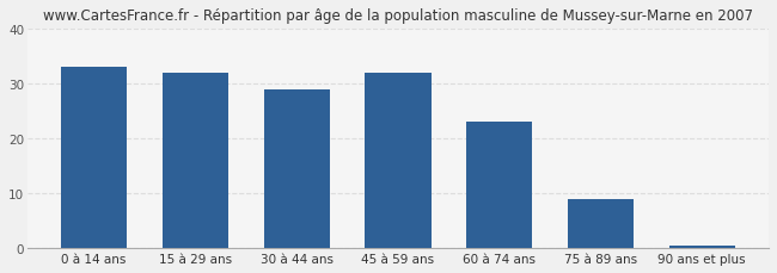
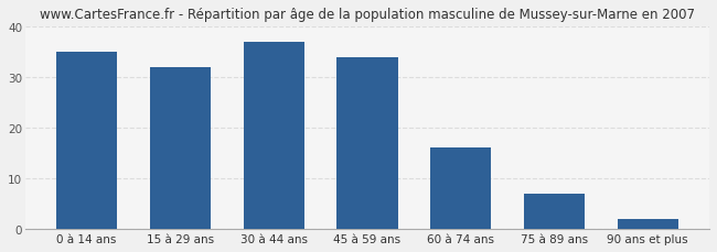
0 à 14 ans: 33.0 -> 35.0
30 à 44 ans: 29.0 -> 37.0
45 à 59 ans: 32.0 -> 34.0
60 à 74 ans: 23.0 -> 16.0
75 à 89 ans: 9.0 -> 7.0
90 ans et plus: 0.5 -> 2.0
